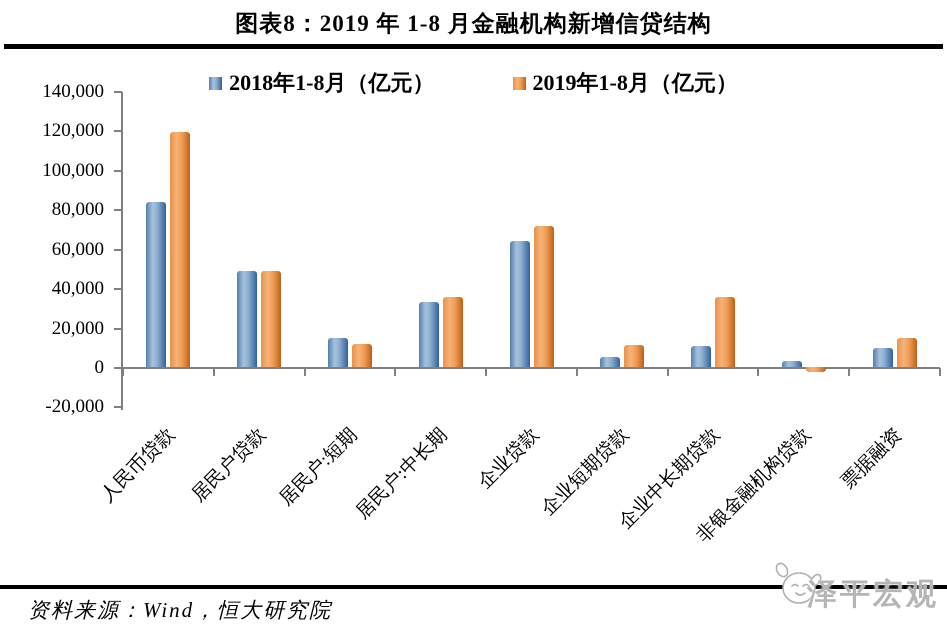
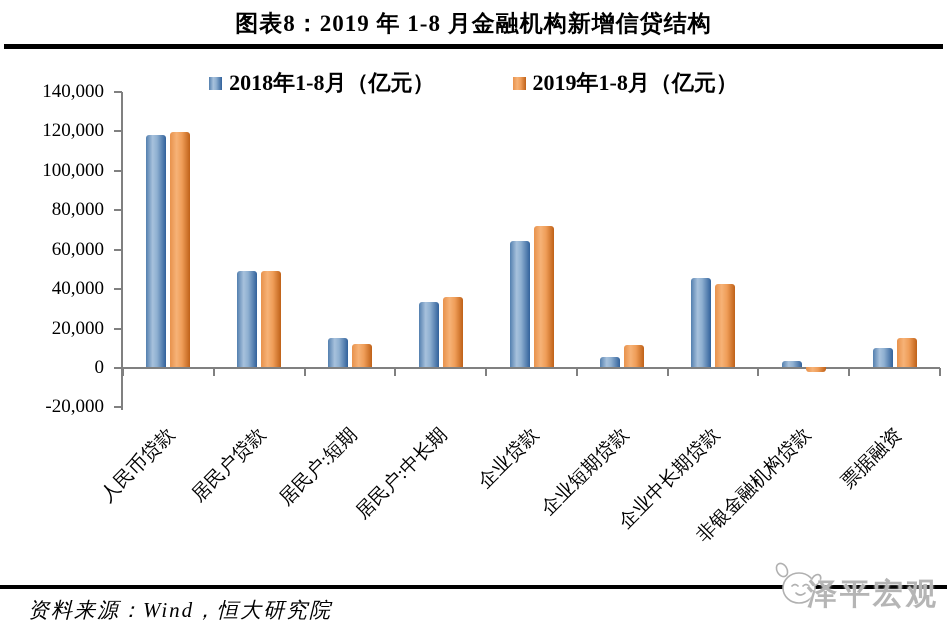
2018年1-8月（亿元）/人民币贷款: 84000 -> 118000
2018年1-8月（亿元）/企业中长期贷款: 11000 -> 46000
2019年1-8月（亿元）/企业中长期贷款: 36000 -> 43000
